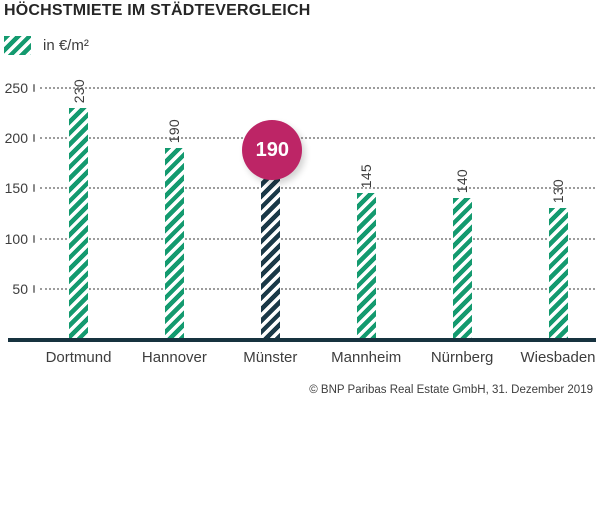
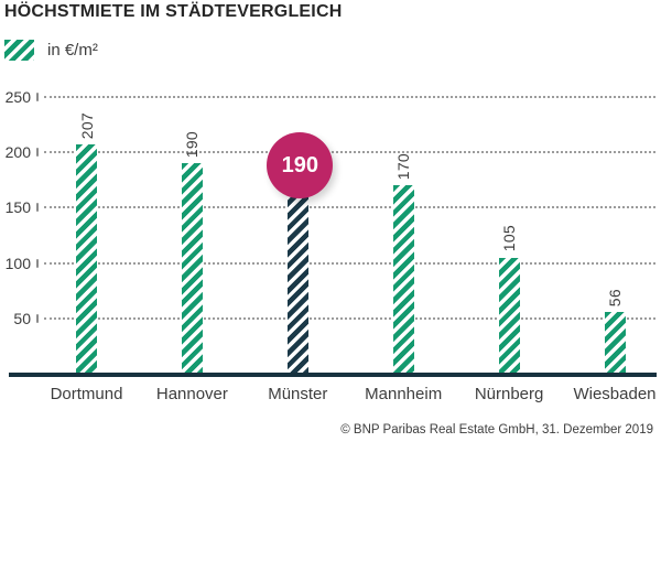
Dortmund: 230 -> 207
Mannheim: 145 -> 170
Nürnberg: 140 -> 105
Wiesbaden: 130 -> 56
